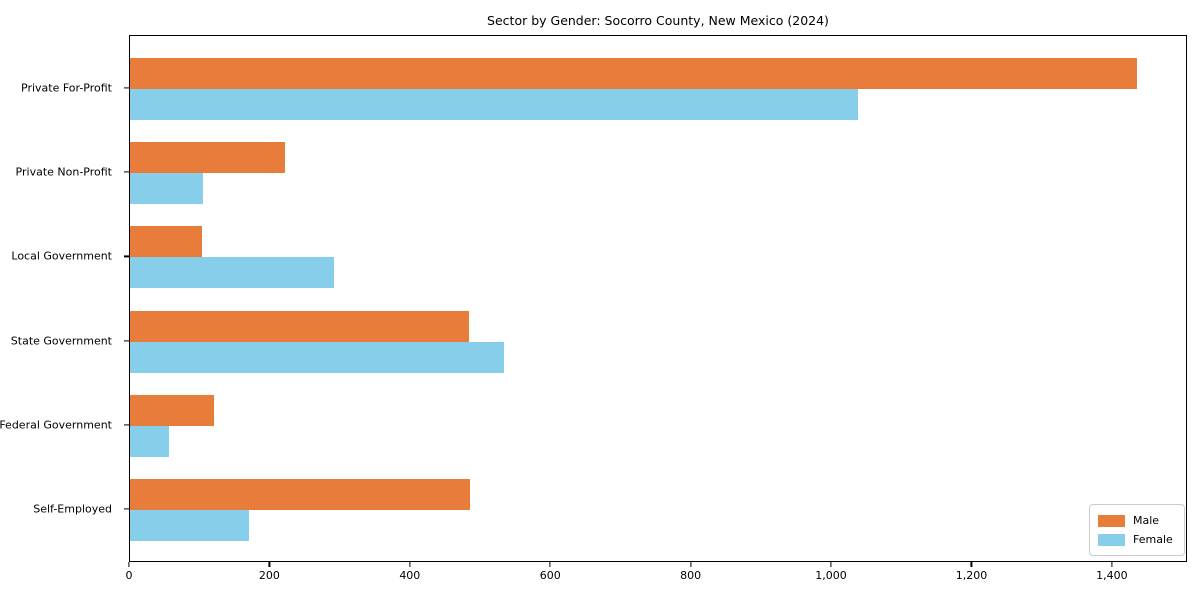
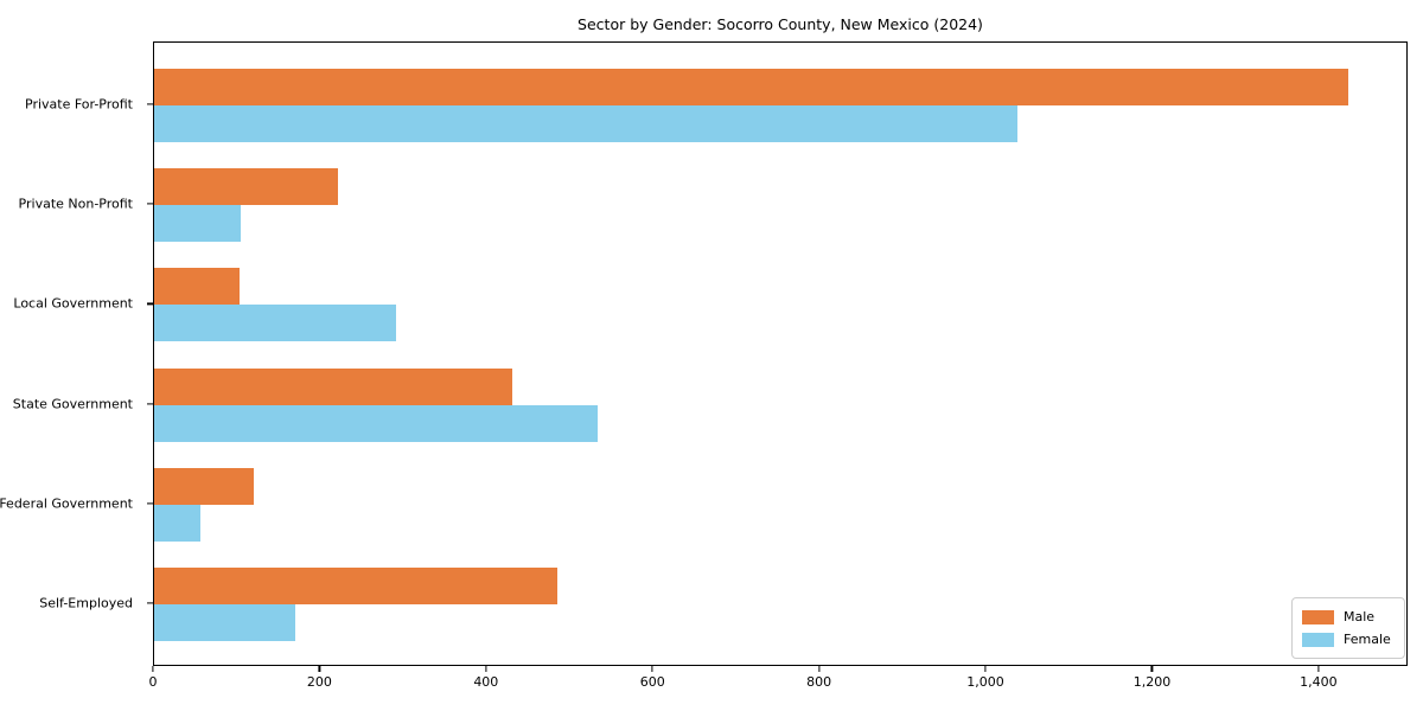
Male/State Government: 480 -> 430
